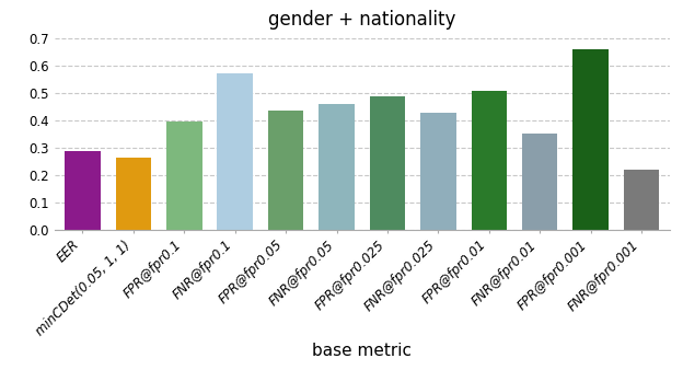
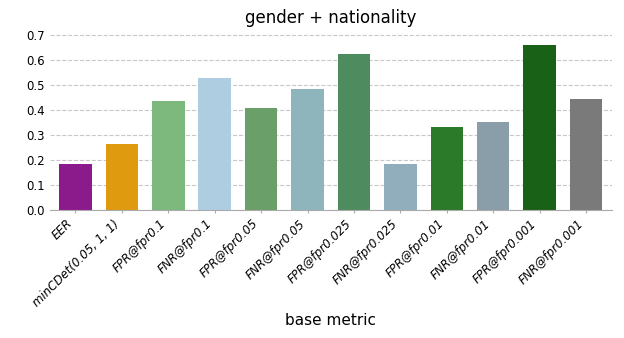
EER: 0.288 -> 0.185
FPR@fpr0.1: 0.398 -> 0.435
FNR@fpr0.1: 0.572 -> 0.530
FPR@fpr0.05: 0.438 -> 0.410
FNR@fpr0.05: 0.462 -> 0.485
FPR@fpr0.025: 0.488 -> 0.625
FNR@fpr0.025: 0.428 -> 0.185
FPR@fpr0.01: 0.510 -> 0.330
FNR@fpr0.001: 0.220 -> 0.445
